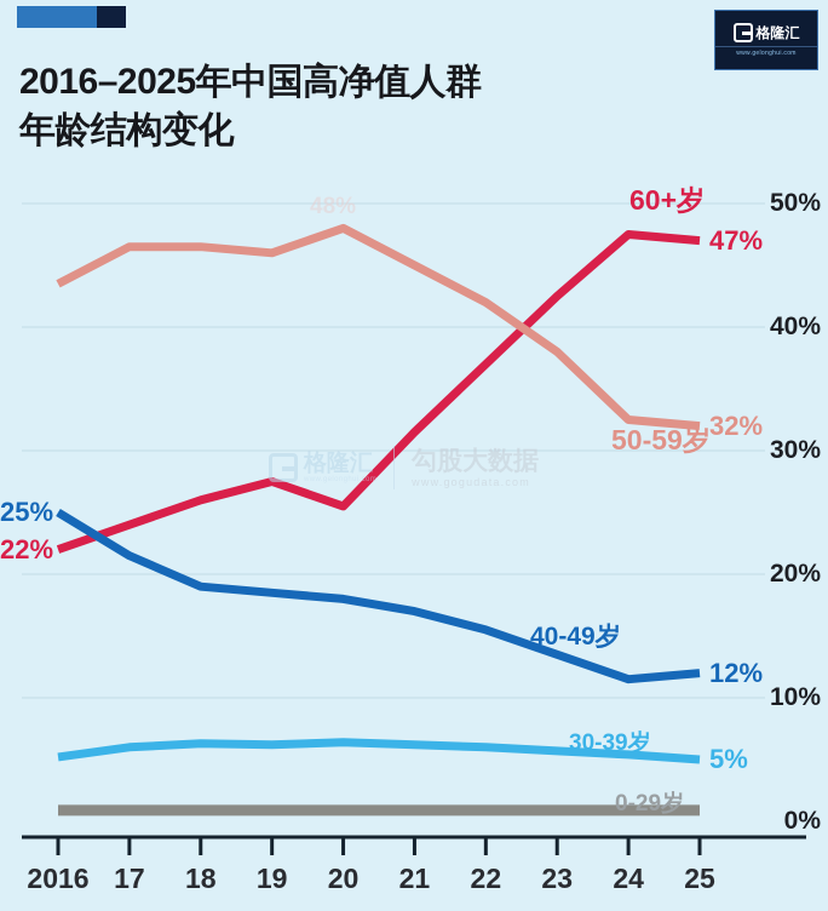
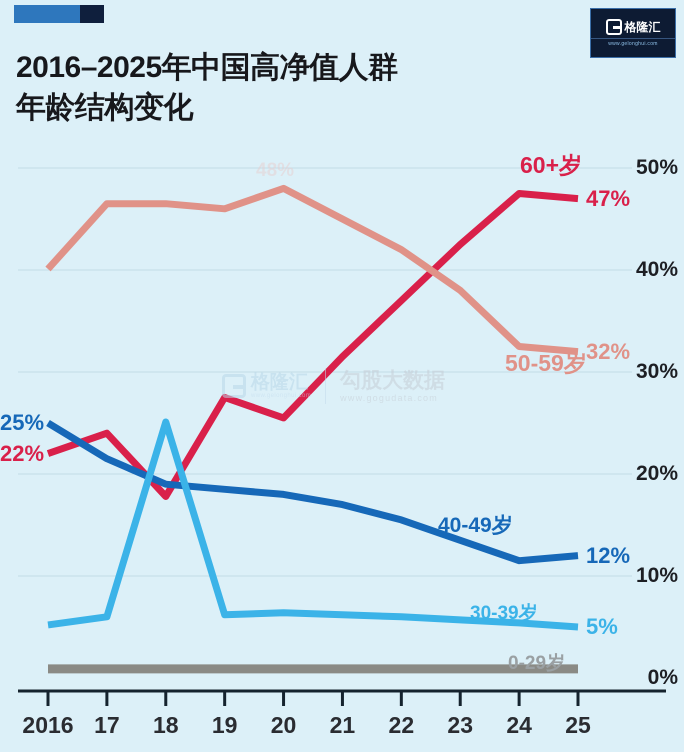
50-59岁/2016: 43.5% -> 40.1%
60+岁/18: 26.0% -> 17.8%
30-39岁/18: 6.3% -> 25.1%
